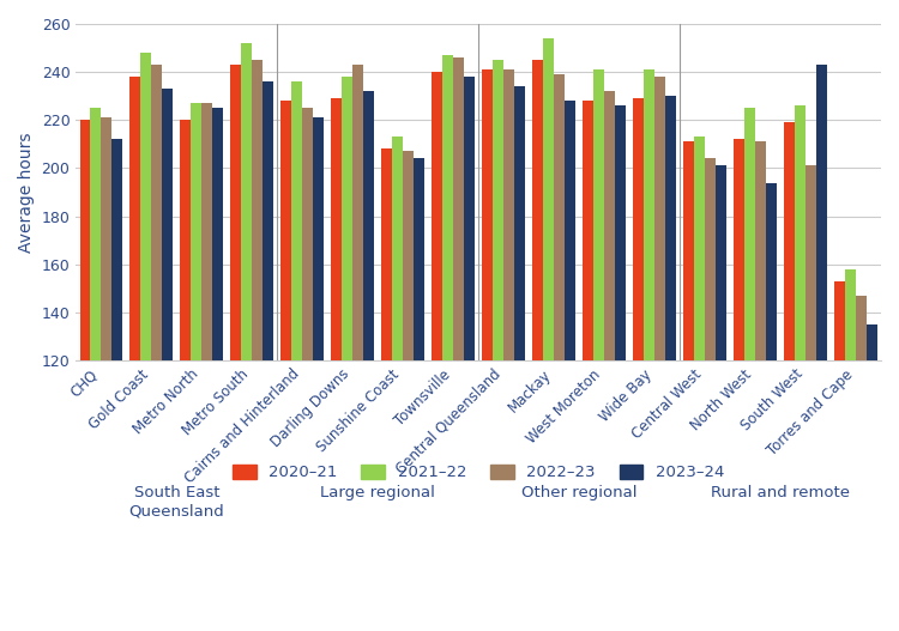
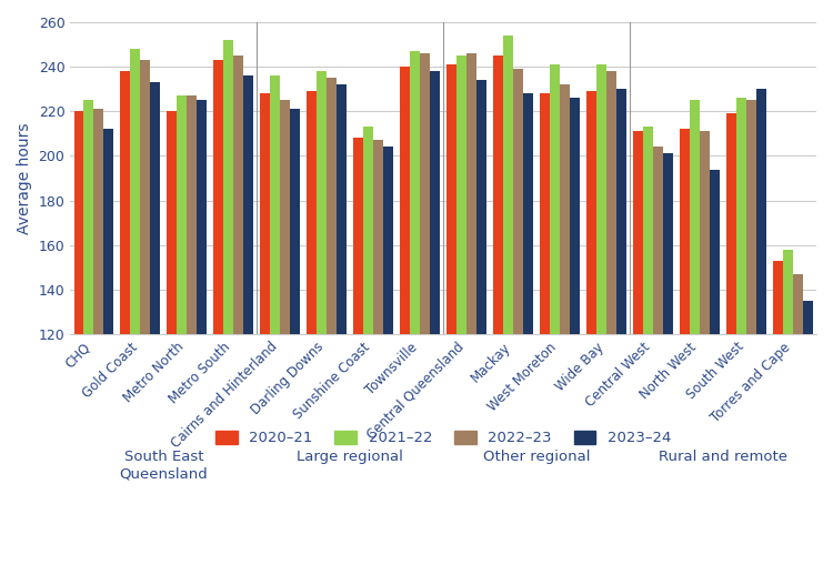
2022–23/Darling Downs: 243 -> 235
2022–23/Central Queensland: 241 -> 246
2022–23/South West: 201 -> 225
2023–24/South West: 243 -> 230
